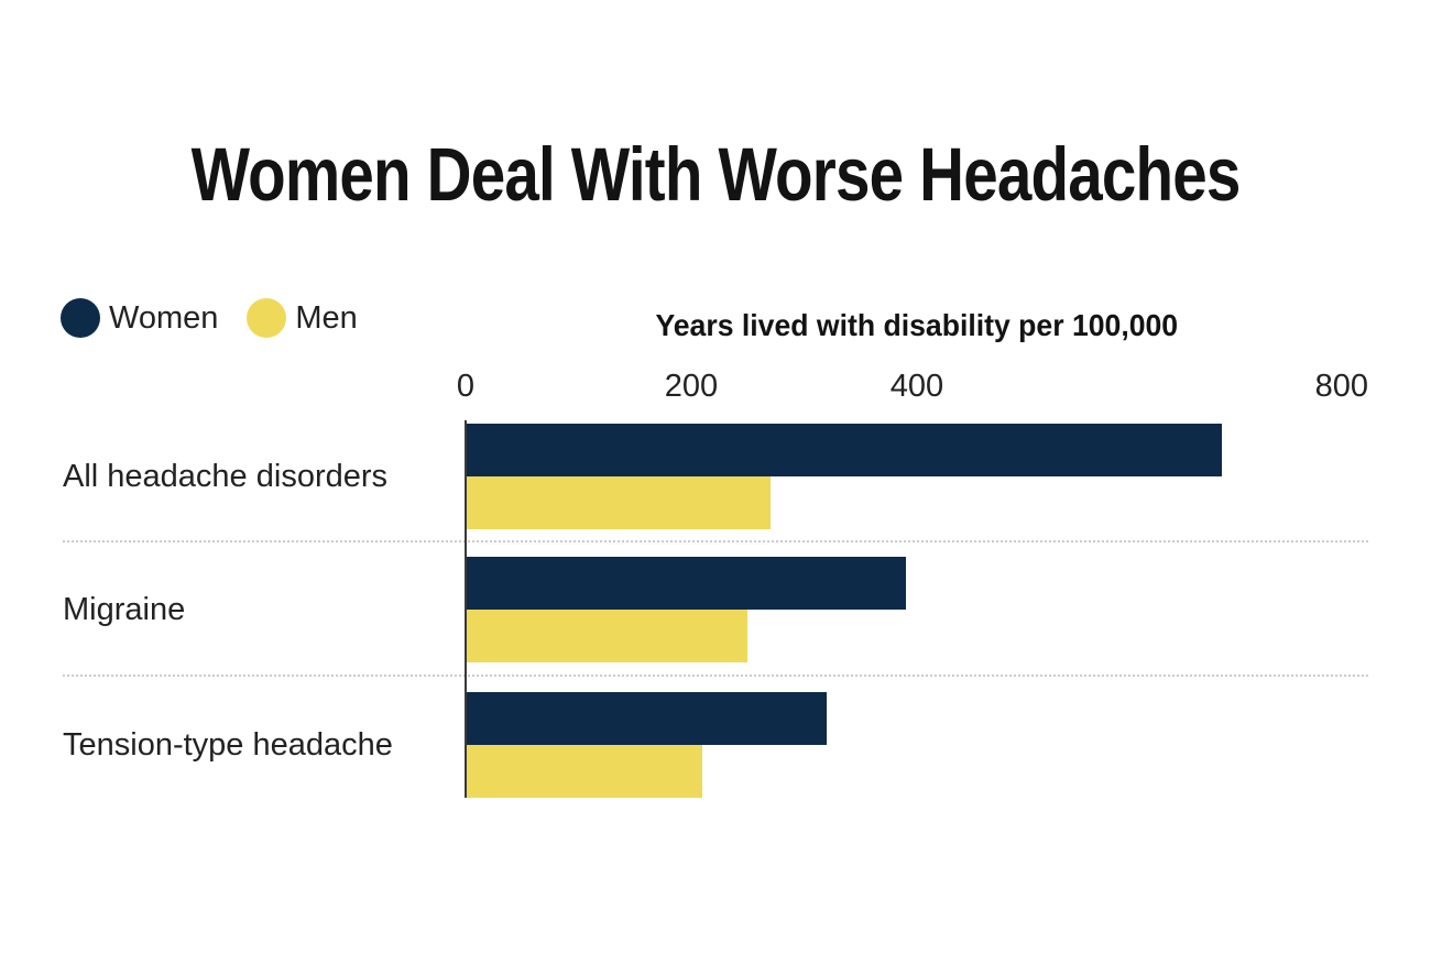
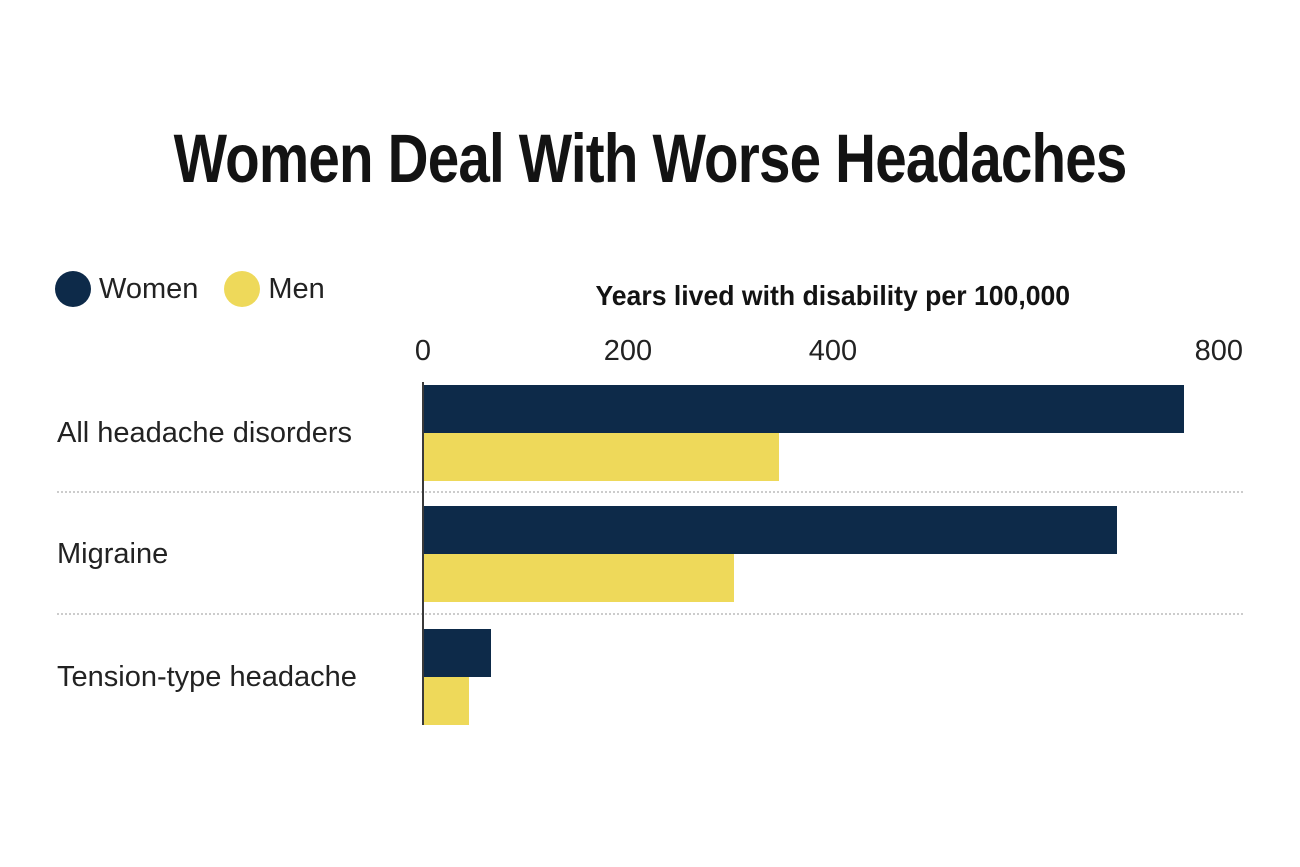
Women/All headache disorders: 670 -> 740
Men/All headache disorders: 270 -> 350
Women/Migraine: 390 -> 680
Men/Migraine: 250 -> 300
Women/Tension-type headache: 320 -> 70
Men/Tension-type headache: 210 -> 40
